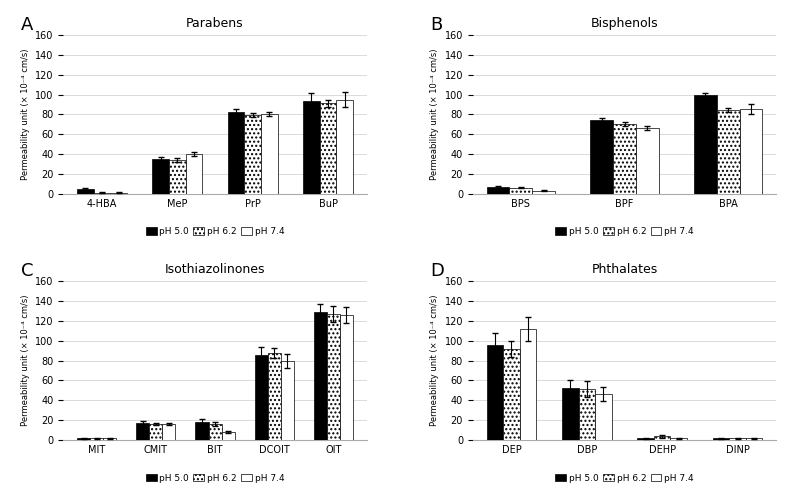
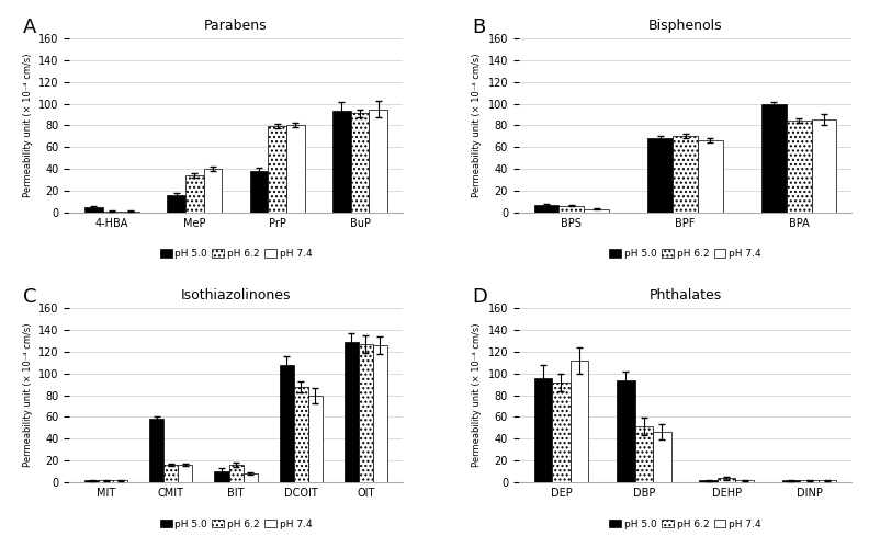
Parabens/pH 5.0/MeP: 35 -> 16
Parabens/pH 5.0/PrP: 82 -> 38
Bisphenols/pH 5.0/BPF: 74 -> 68
Isothiazolinones/pH 5.0/CMIT: 17 -> 58
Isothiazolinones/pH 5.0/BIT: 18 -> 10
Isothiazolinones/pH 5.0/DCOIT: 86 -> 108
Phthalates/pH 5.0/DBP: 52 -> 94
